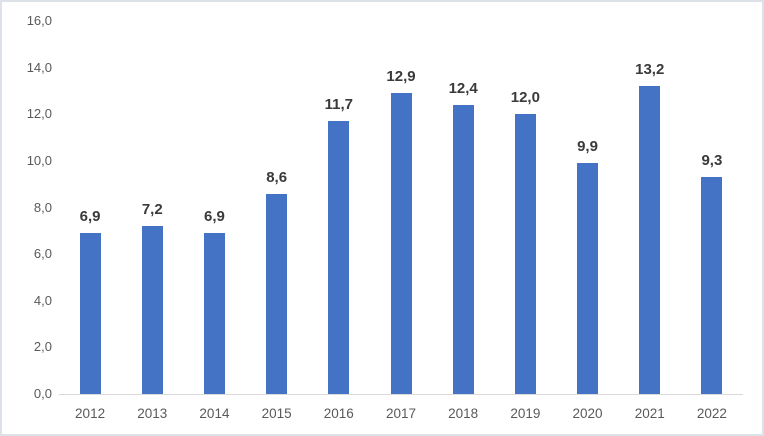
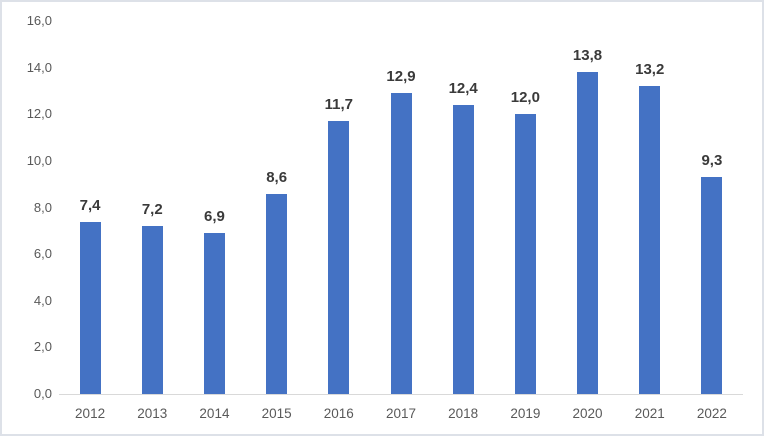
2012: 6,9 -> 7,4
2020: 9,9 -> 13,8
